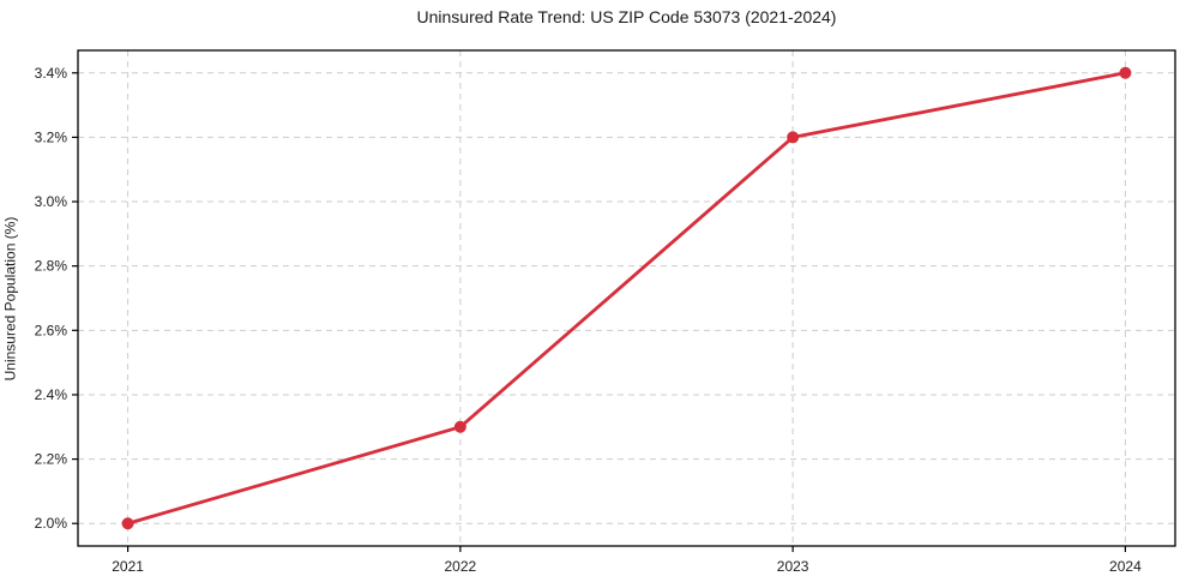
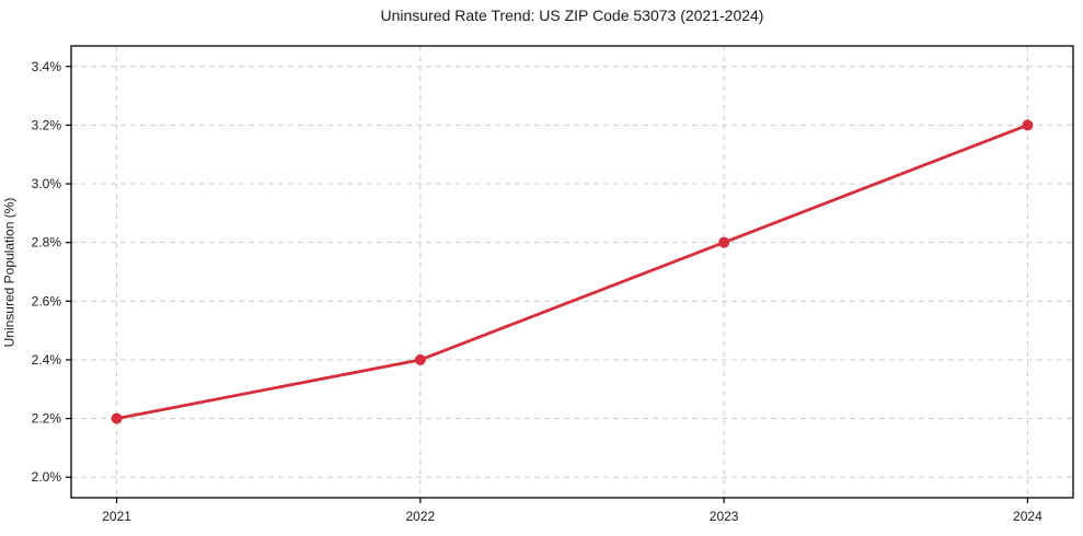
2021: 2.0% -> 2.2%
2022: 2.3% -> 2.4%
2023: 3.2% -> 2.8%
2024: 3.4% -> 3.2%
